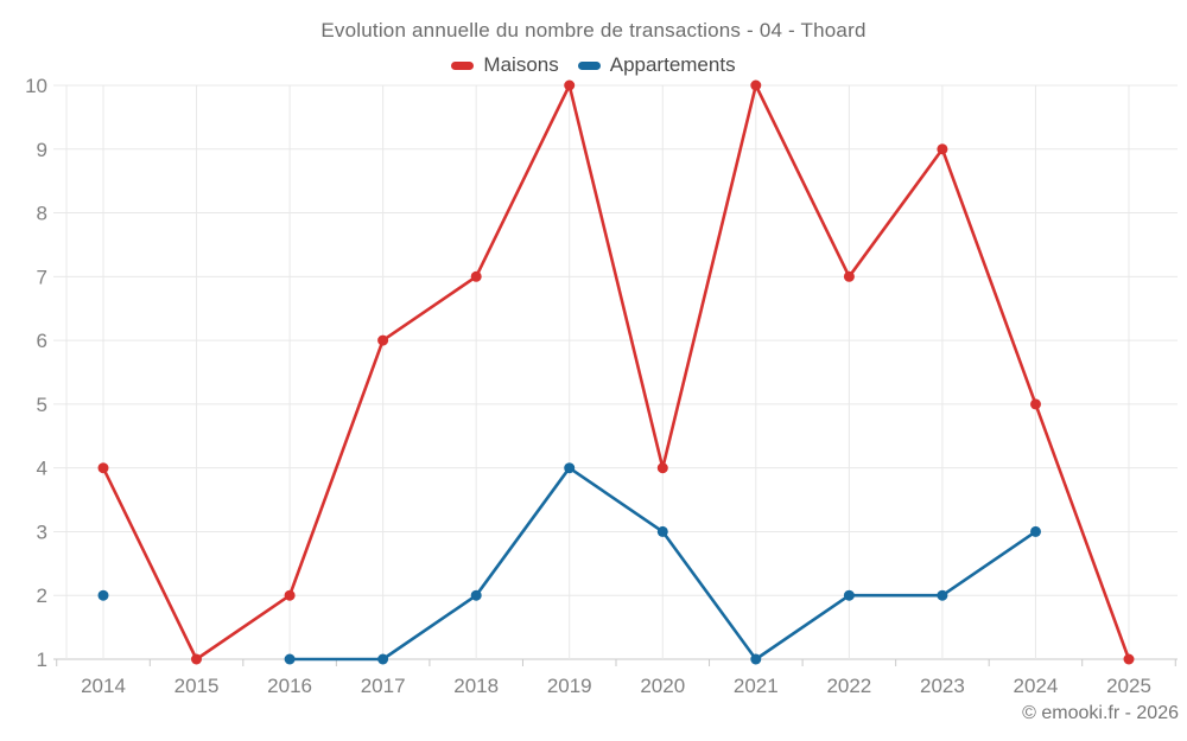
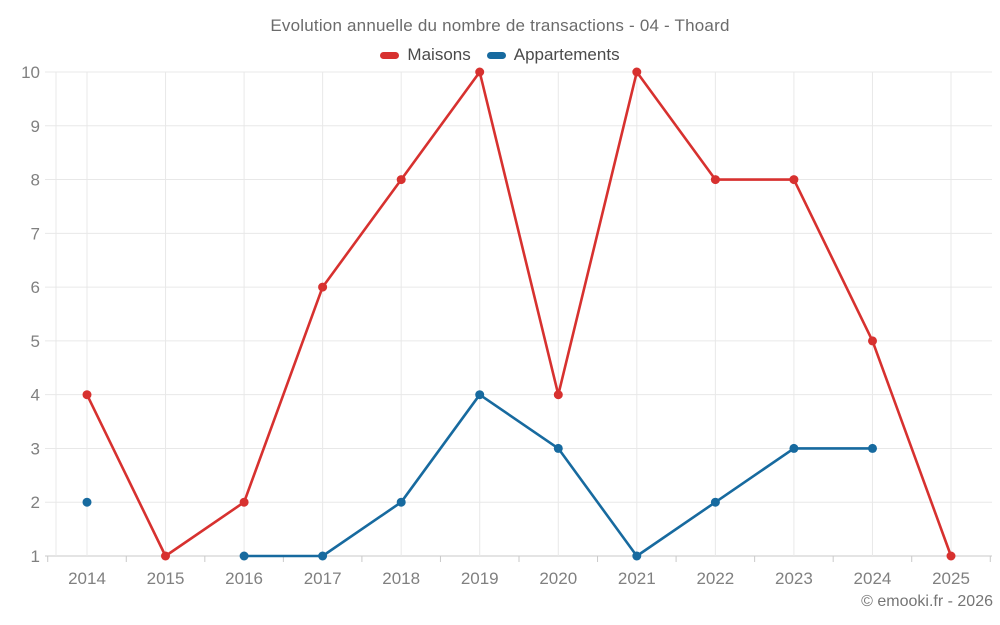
Maisons/2018: 7 -> 8
Maisons/2022: 7 -> 8
Maisons/2023: 9 -> 8
Appartements/2023: 2 -> 3
